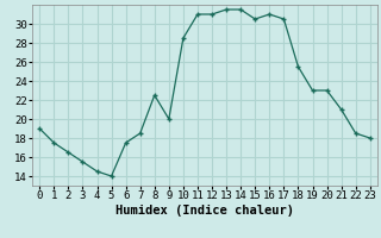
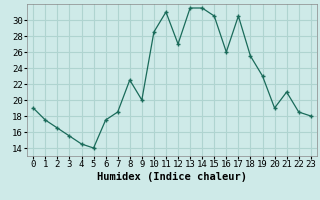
12: 31.0 -> 27.0
16: 31.0 -> 26.0
20: 23.0 -> 19.0
